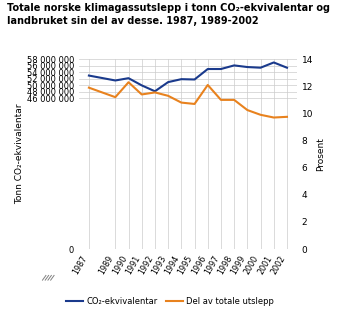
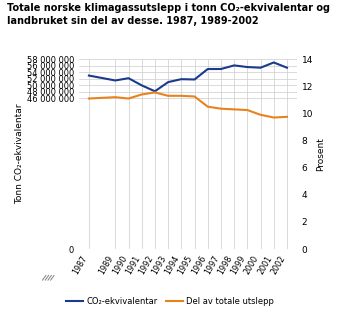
Del av totale utslepp/1987: 11.9 -> 11.1
Del av totale utslepp/1990: 12.3 -> 11.1
Del av totale utslepp/1994: 10.8 -> 11.3
Del av totale utslepp/1995: 10.7 -> 11.2
Del av totale utslepp/1996: 12.1 -> 10.5
Del av totale utslepp/1997: 11.0 -> 10.3
Del av totale utslepp/1998: 11.0 -> 10.3
